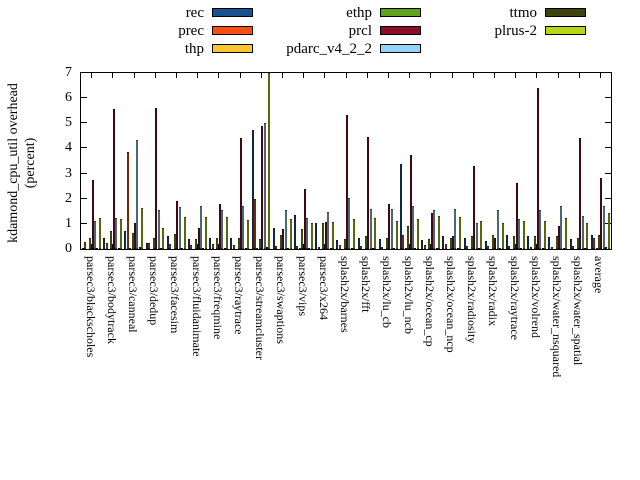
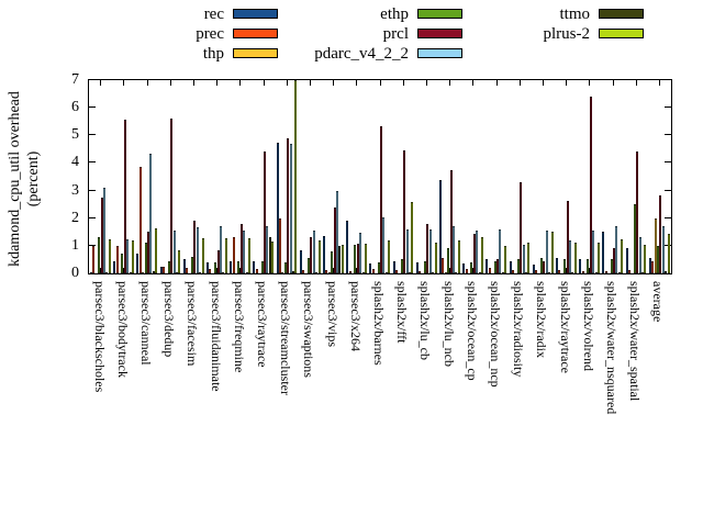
prec/parsec3/blackscholes: 0.3 -> 1.0
ethp/parsec3/blackscholes: 0.5 -> 1.3
pdarc_v4_2_2/parsec3/blackscholes: 1.1 -> 3.1
prec/parsec3/bodytrack: 0.2 -> 1.0
ethp/parsec3/canneal: 0.6 -> 1.1
prcl/parsec3/canneal: 1.1 -> 1.5
prec/parsec3/freqmine: 0.2 -> 1.3
ttmo/parsec3/raytrace: 0.1 -> 1.3
pdarc_v4_2_2/parsec3/streamcluster: 5.0 -> 4.7
prcl/parsec3/swaptions: 0.8 -> 1.3
pdarc_v4_2_2/parsec3/vips: 1.2 -> 3.0
ttmo/parsec3/vips: 0.1 -> 1.0
rec/parsec3/x264: 1.1 -> 1.9
plrus-2/splash2x/fft: 1.2 -> 2.6
plrus-2/splash2x/ocean_ncp: 1.3 -> 1.0
plrus-2/splash2x/radix: 1.1 -> 1.5
rec/splash2x/water_nsquared: 0.5 -> 1.5
rec/splash2x/water_spatial: 0.4 -> 0.9
ethp/splash2x/water_spatial: 0.5 -> 2.5
thp/average: 0.1 -> 2.0
ethp/average: 0.6 -> 1.0
